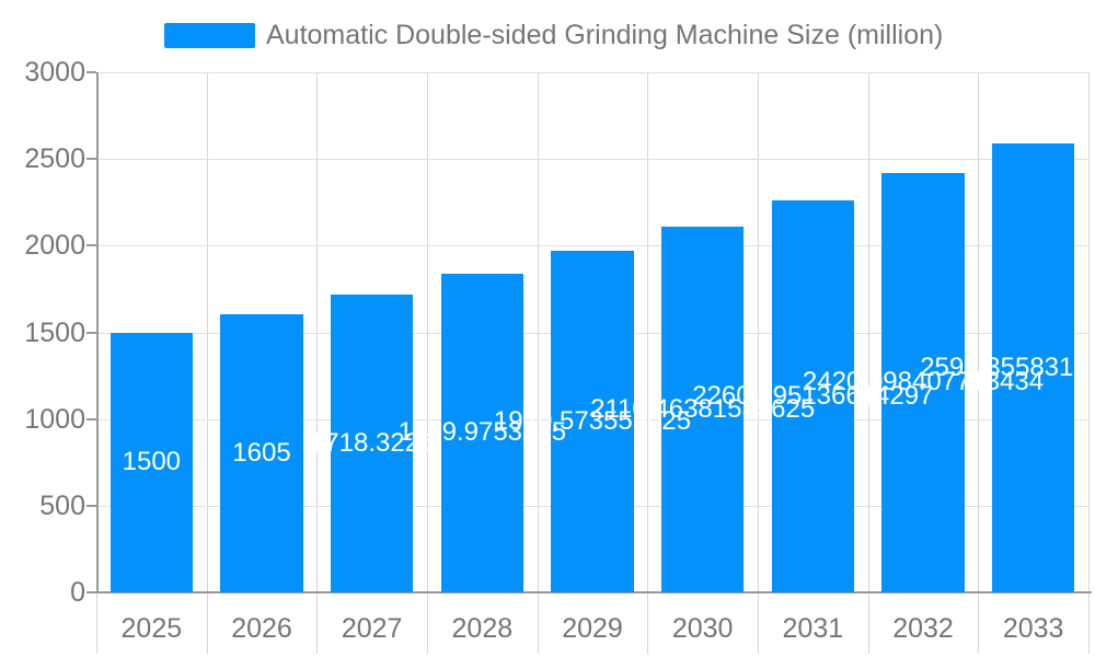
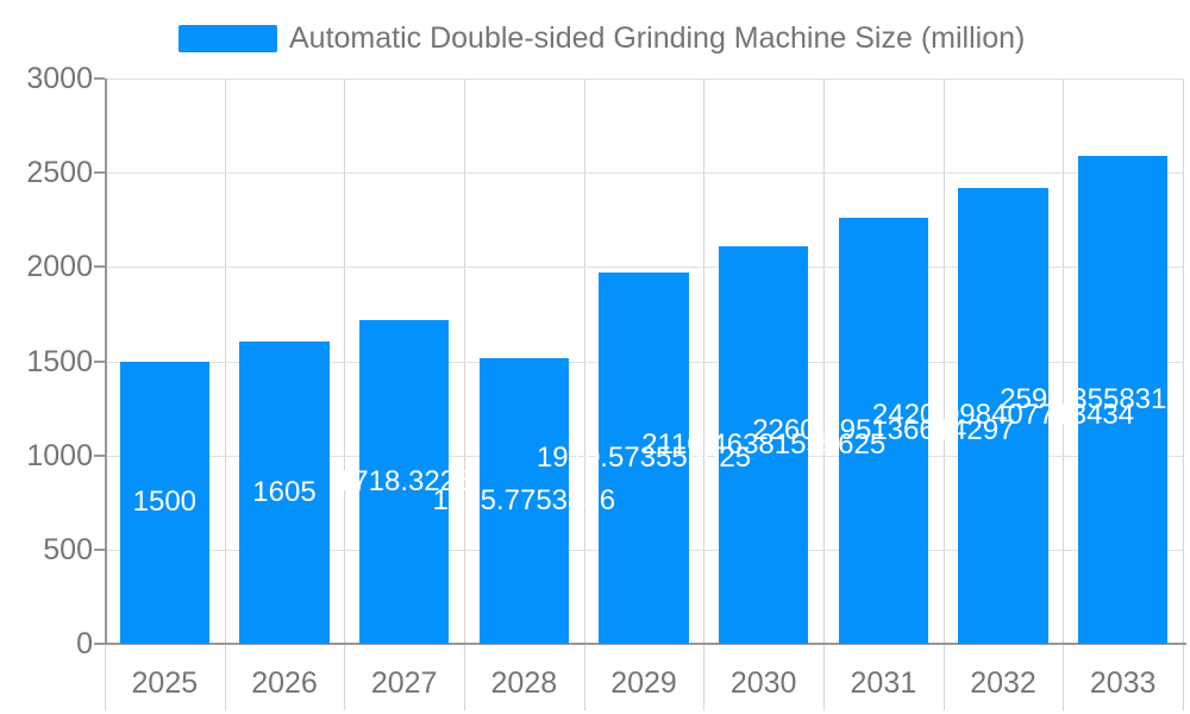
2028: 1839.9753125 -> 1515.7753256
